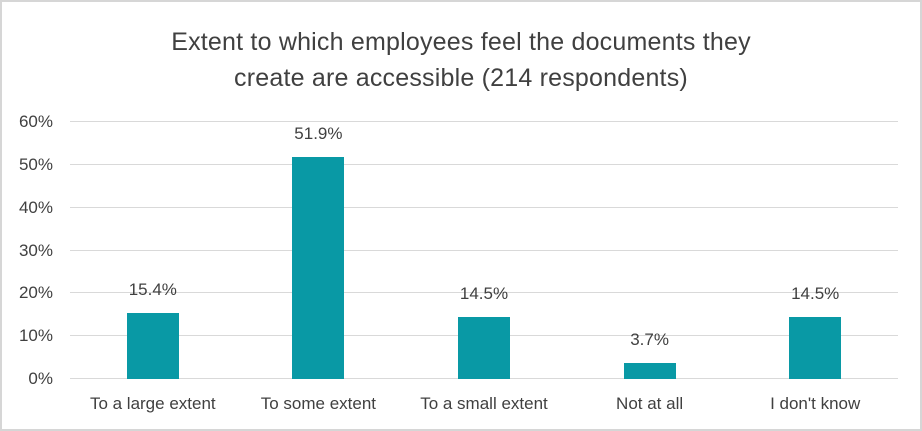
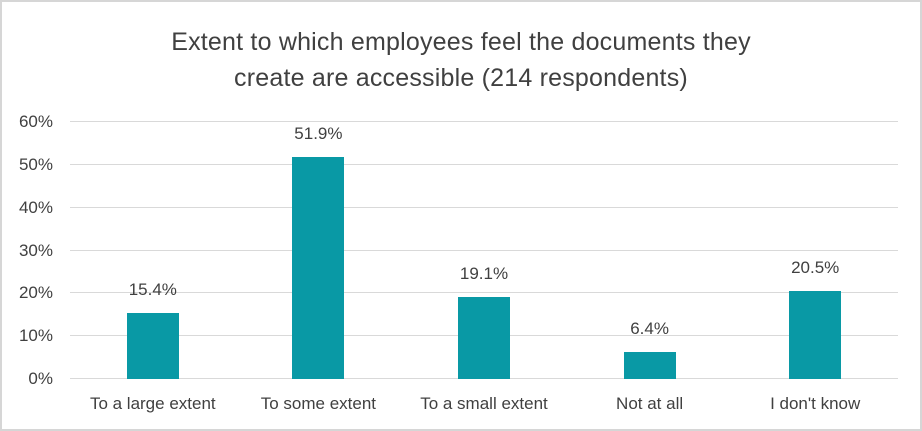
To a small extent: 14.5% -> 19.1%
Not at all: 3.7% -> 6.4%
I don't know: 14.5% -> 20.5%
